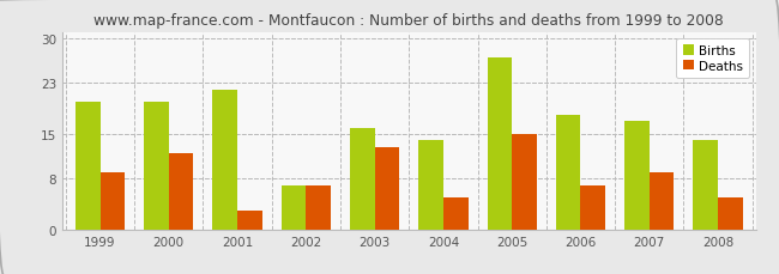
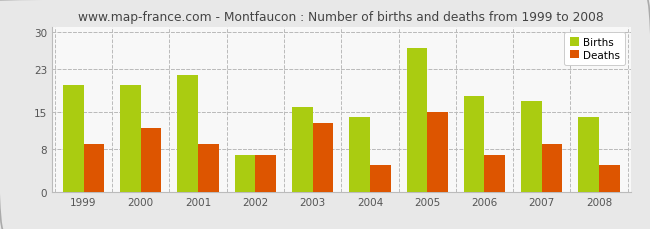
Deaths/2001: 3 -> 9
